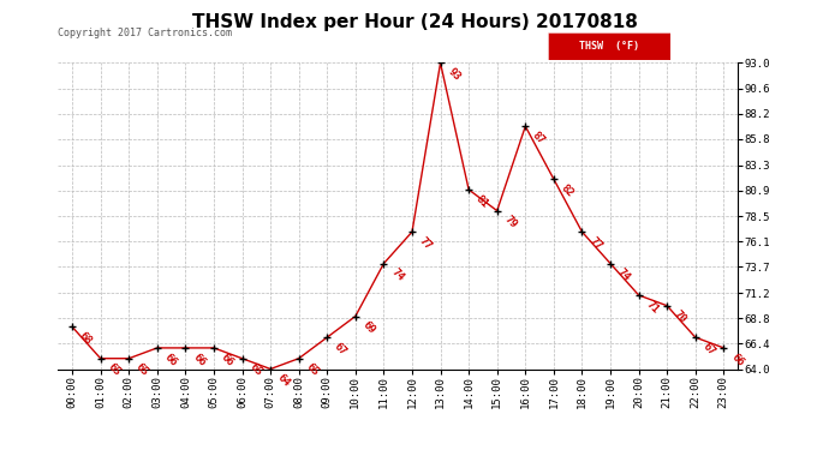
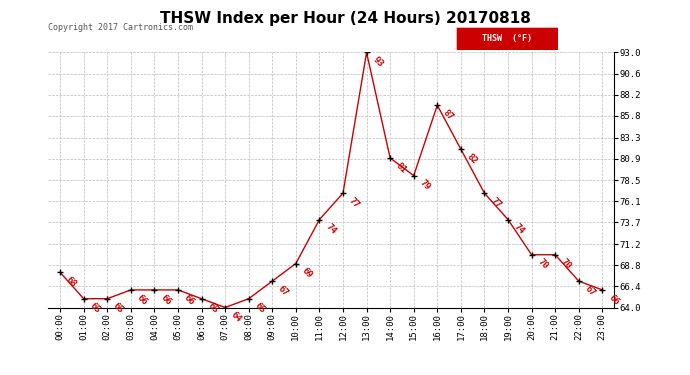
20:00: 71 -> 70
